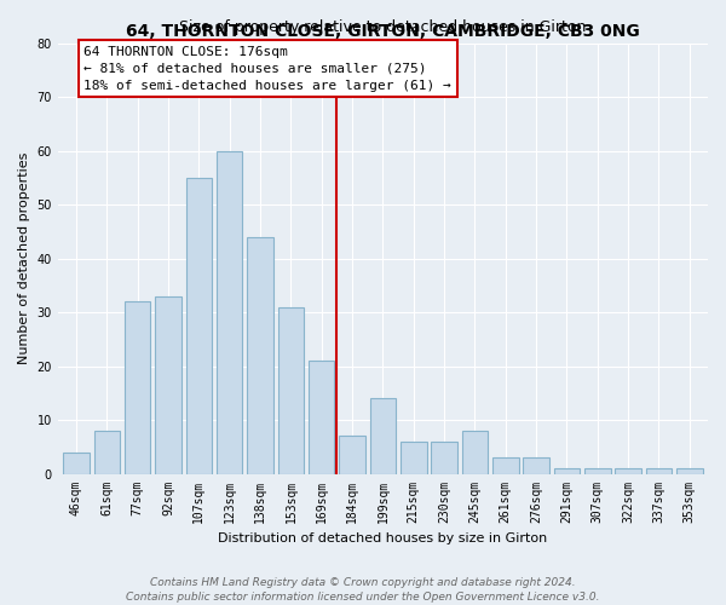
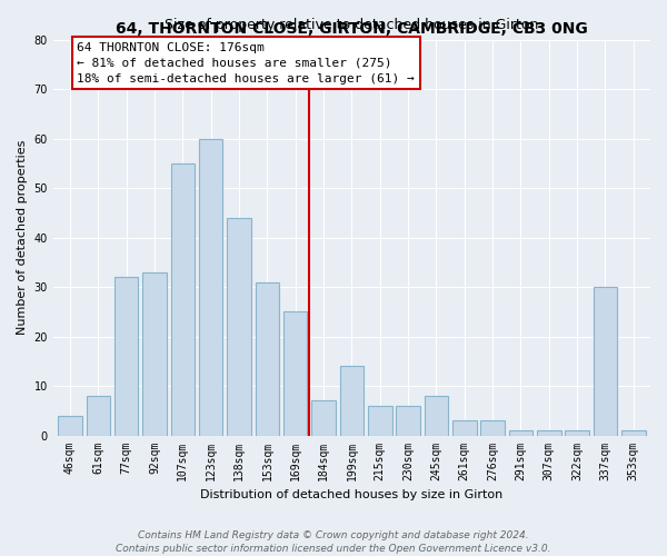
169sqm: 21 -> 25
337sqm: 1 -> 30
